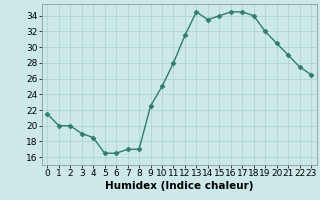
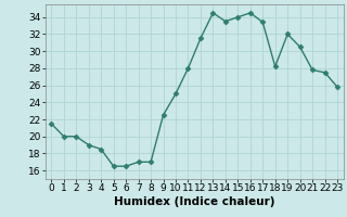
17: 34.5 -> 33.4
18: 34.0 -> 28.2
21: 29.0 -> 27.8
23: 26.5 -> 25.8
